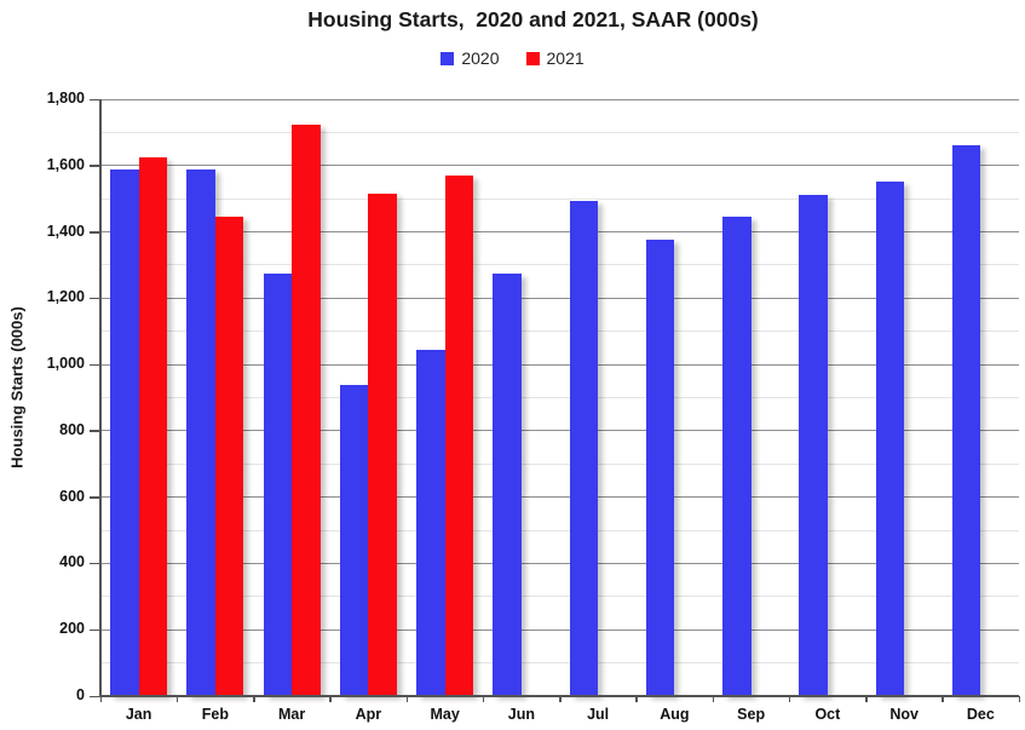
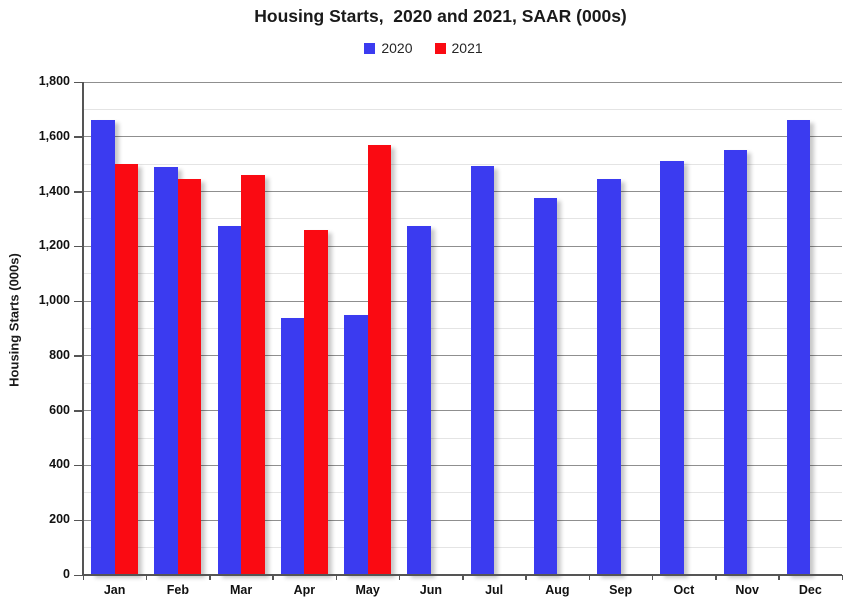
2020/Jan: 1590 -> 1660
2021/Jan: 1620 -> 1500
2020/Feb: 1590 -> 1490
2021/Mar: 1720 -> 1460
2021/Apr: 1520 -> 1260
2020/May: 1040 -> 950
